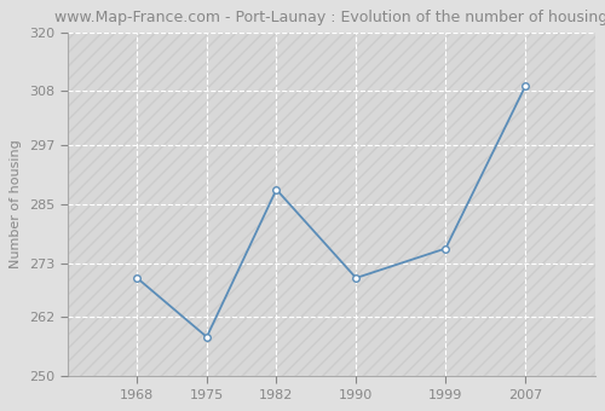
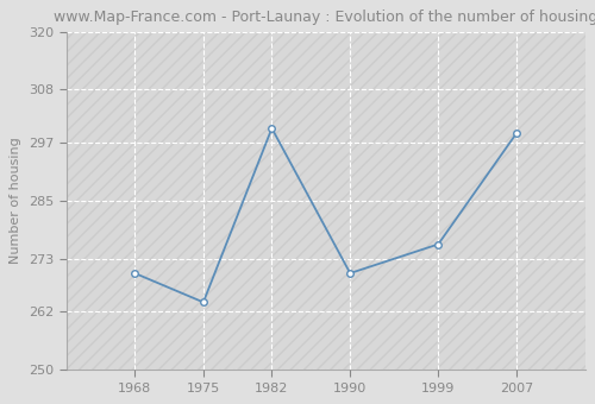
1975: 258 -> 264
1982: 288 -> 300
2007: 309 -> 299
